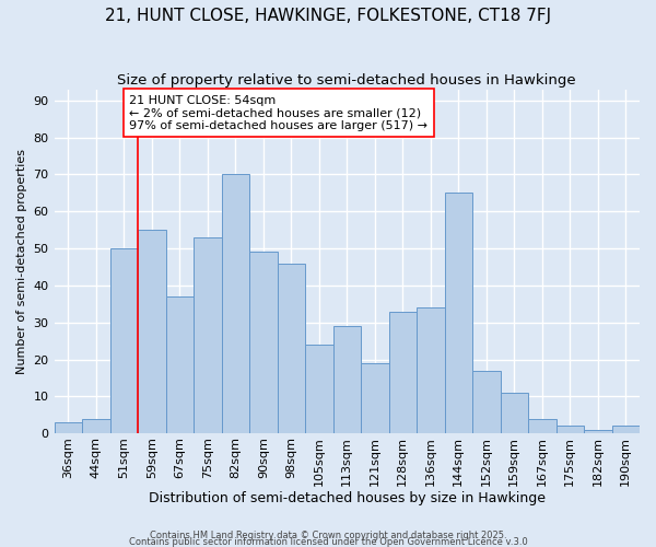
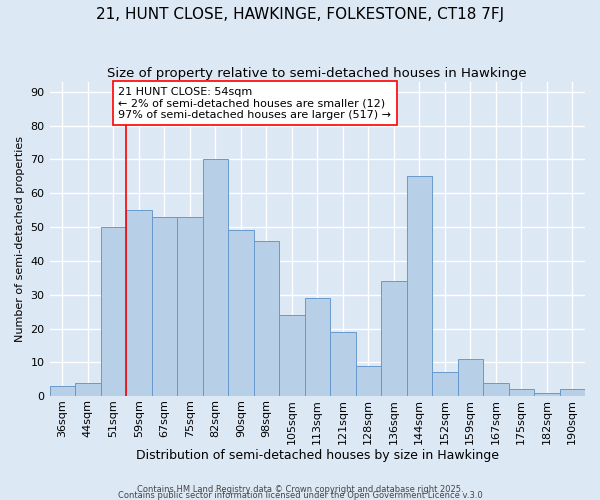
67sqm: 37 -> 53
128sqm: 33 -> 9
152sqm: 17 -> 7
